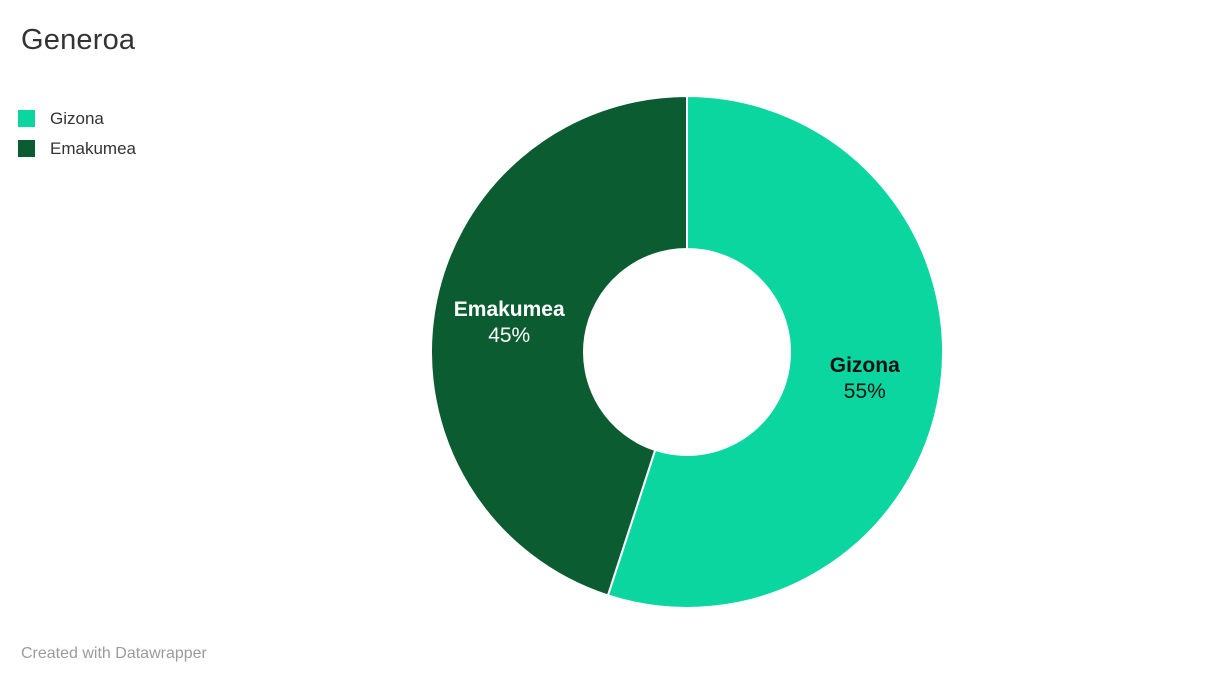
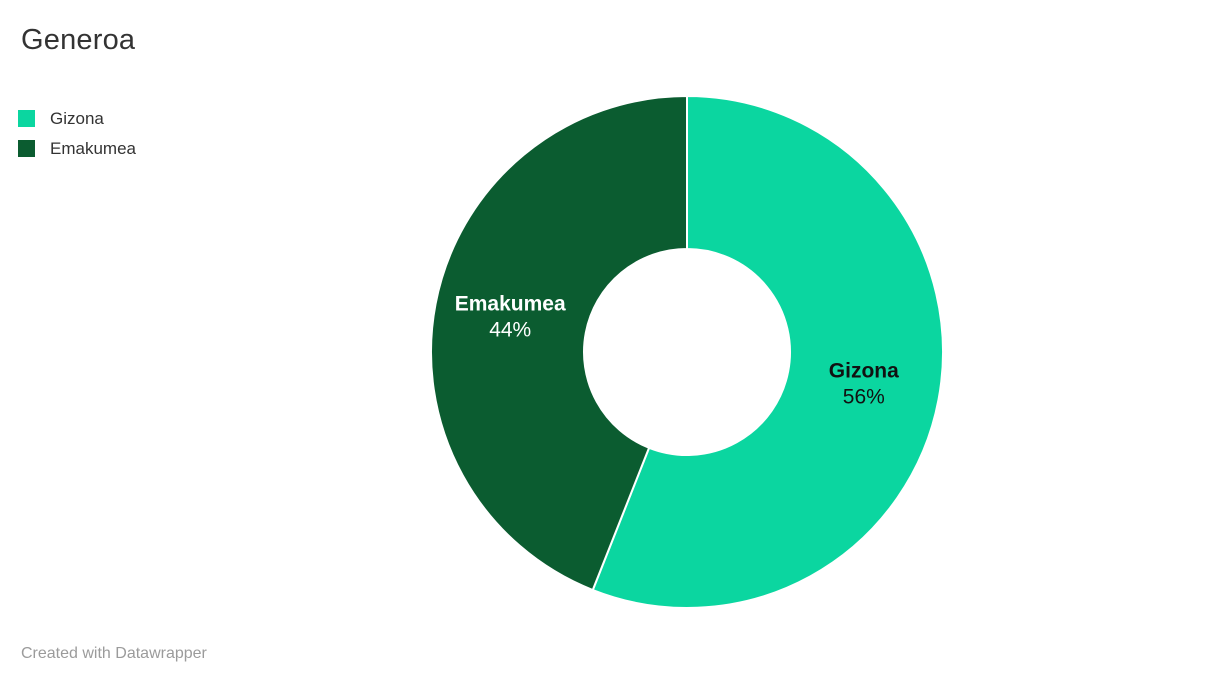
Gizona: 55% -> 56%
Emakumea: 45% -> 44%
